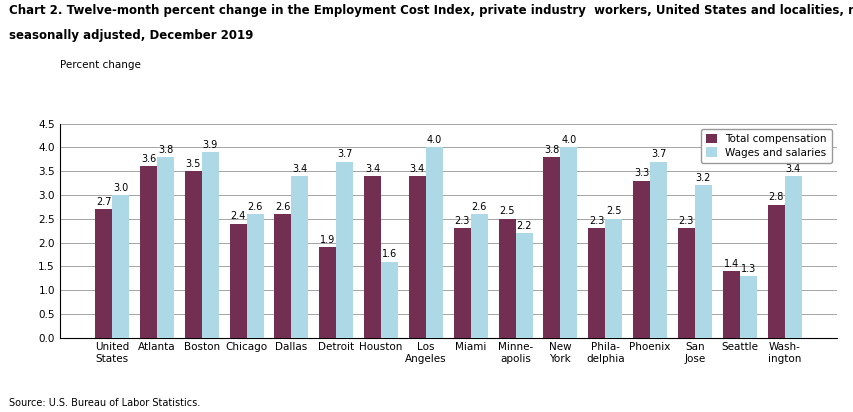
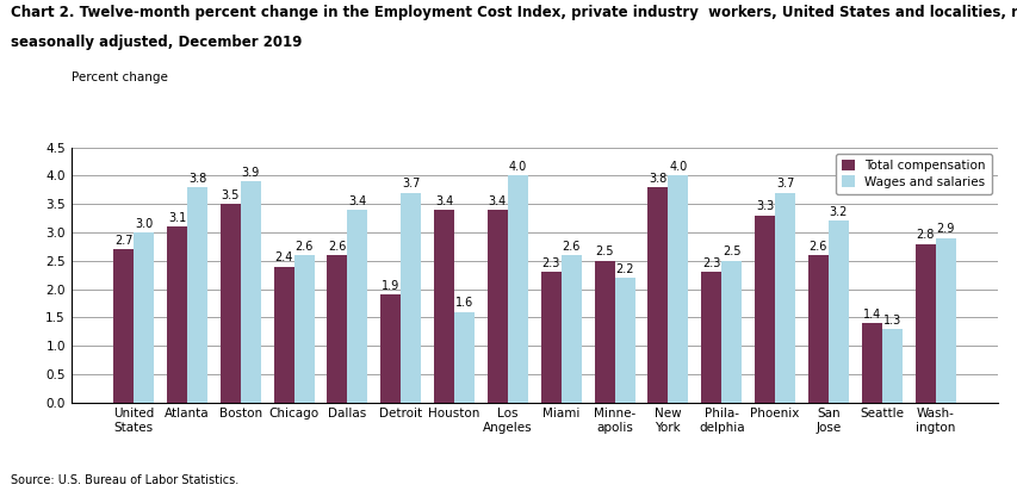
Total compensation/Atlanta: 3.6 -> 3.1
Total compensation/San Jose: 2.3 -> 2.6
Wages and salaries/Wash- ington: 3.4 -> 2.9
